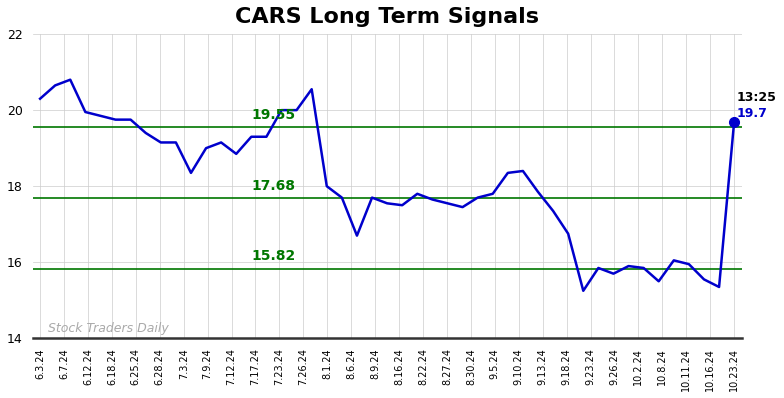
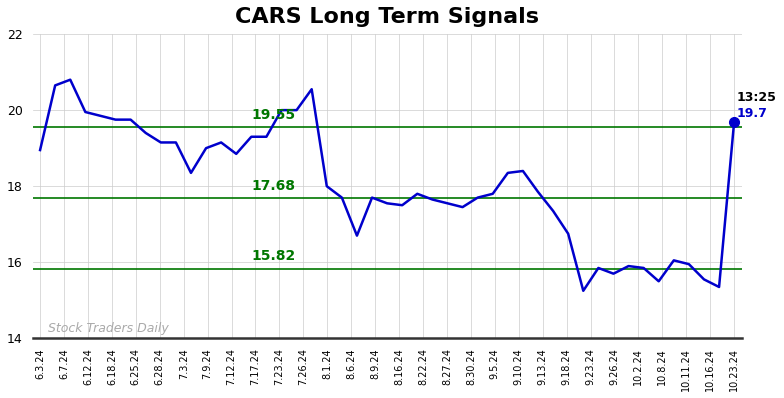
6.3.24: 20.30 -> 18.95
